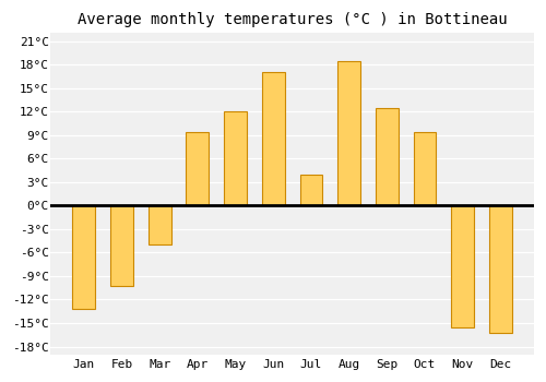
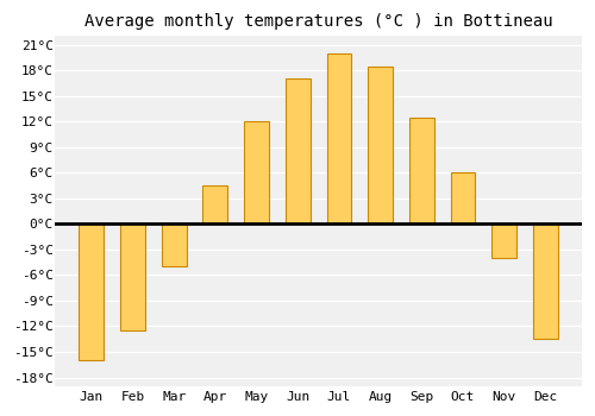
Jan: -13.2°C -> -16.0°C
Feb: -10.2°C -> -12.5°C
Apr: 9.4°C -> 4.5°C
Jul: 4.0°C -> 20.0°C
Oct: 9.4°C -> 6.0°C
Nov: -15.6°C -> -4.0°C
Dec: -16.2°C -> -13.5°C
